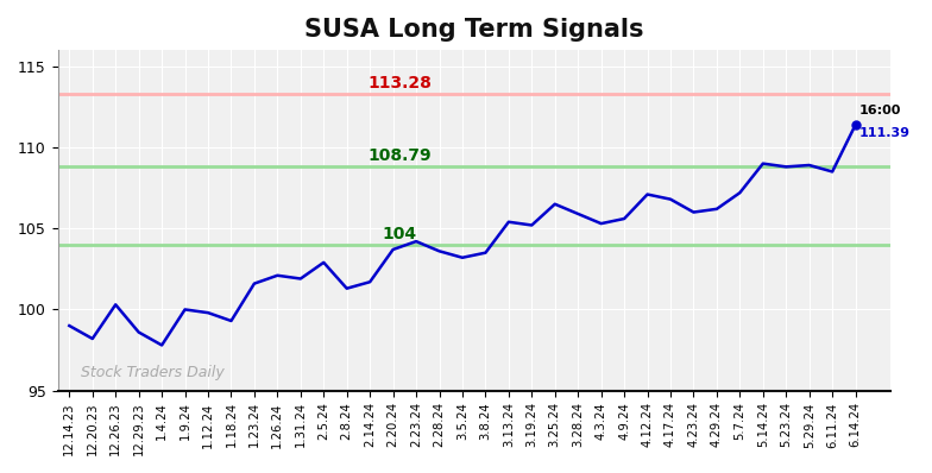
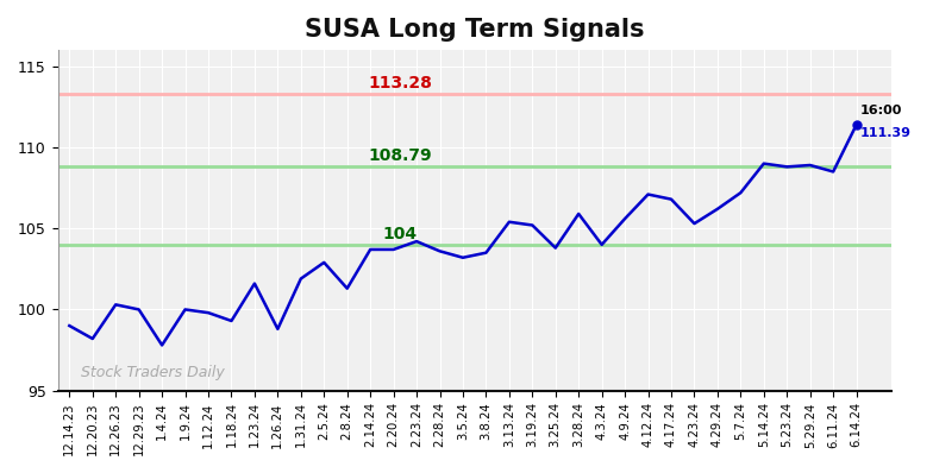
12.29.23: 98.6 -> 100.0
1.26.24: 102.1 -> 98.8
2.14.24: 101.7 -> 103.7
3.25.24: 106.5 -> 103.8
4.3.24: 105.3 -> 104.0
4.23.24: 106.0 -> 105.3
